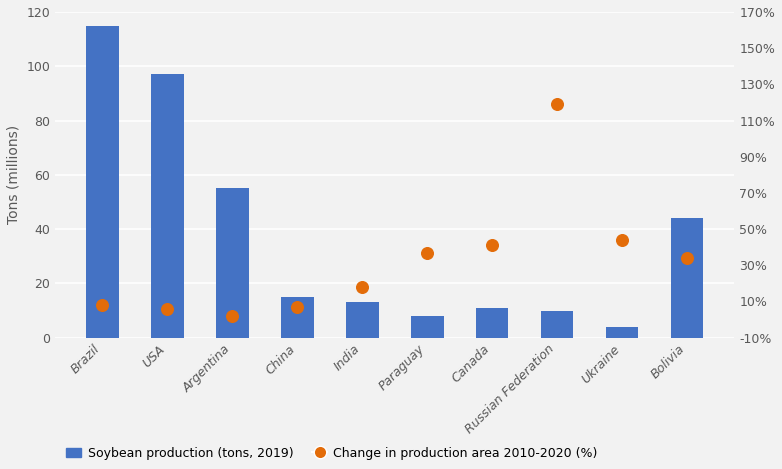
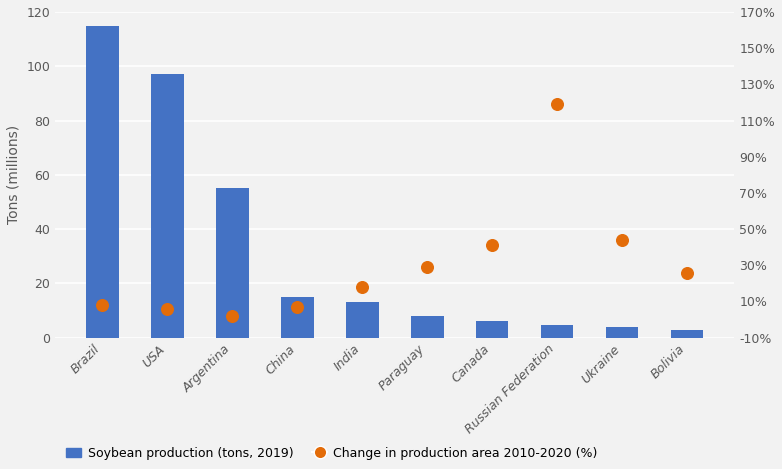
Change in production area 2010-2020 (%)/Paraguay: 37% -> 29%
Soybean production (tons, 2019)/Canada: 11.0 -> 6.0
Soybean production (tons, 2019)/Russian Federation: 10.0 -> 4.5
Soybean production (tons, 2019)/Bolivia: 44.0 -> 3.0
Change in production area 2010-2020 (%)/Bolivia: 34% -> 26%
